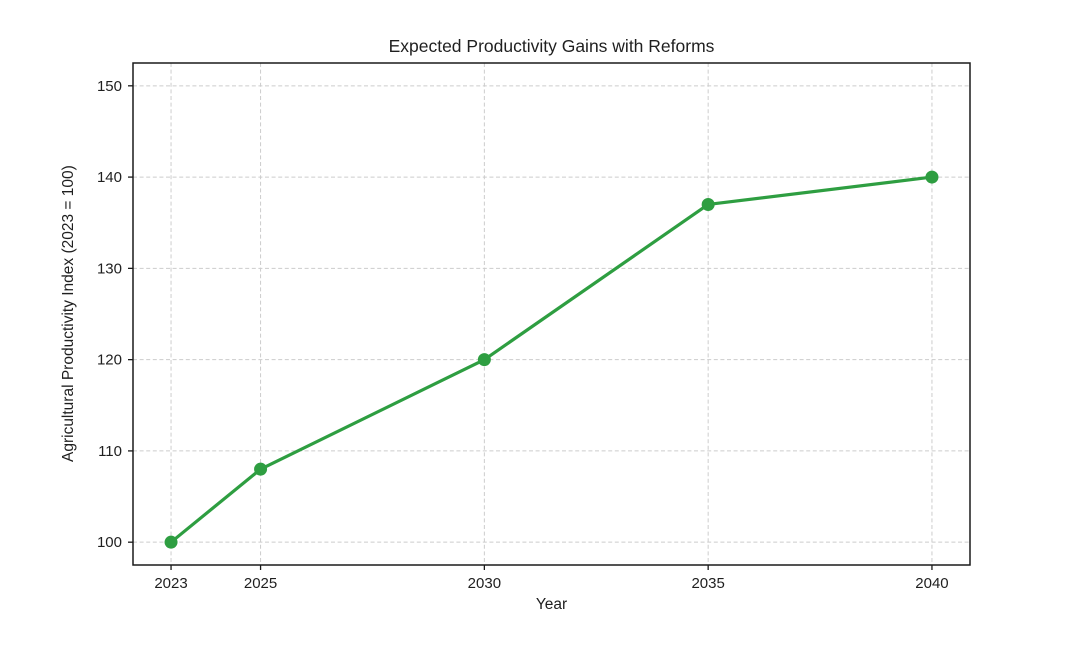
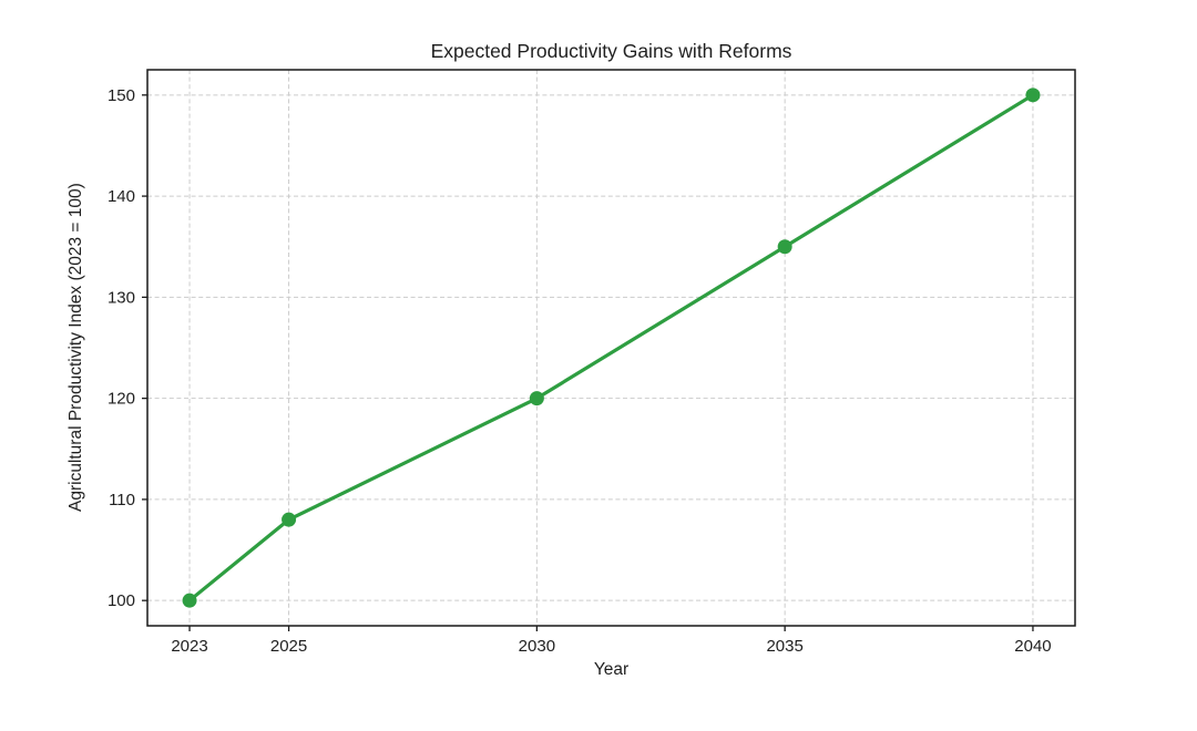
2035: 137 -> 135
2040: 140 -> 150
